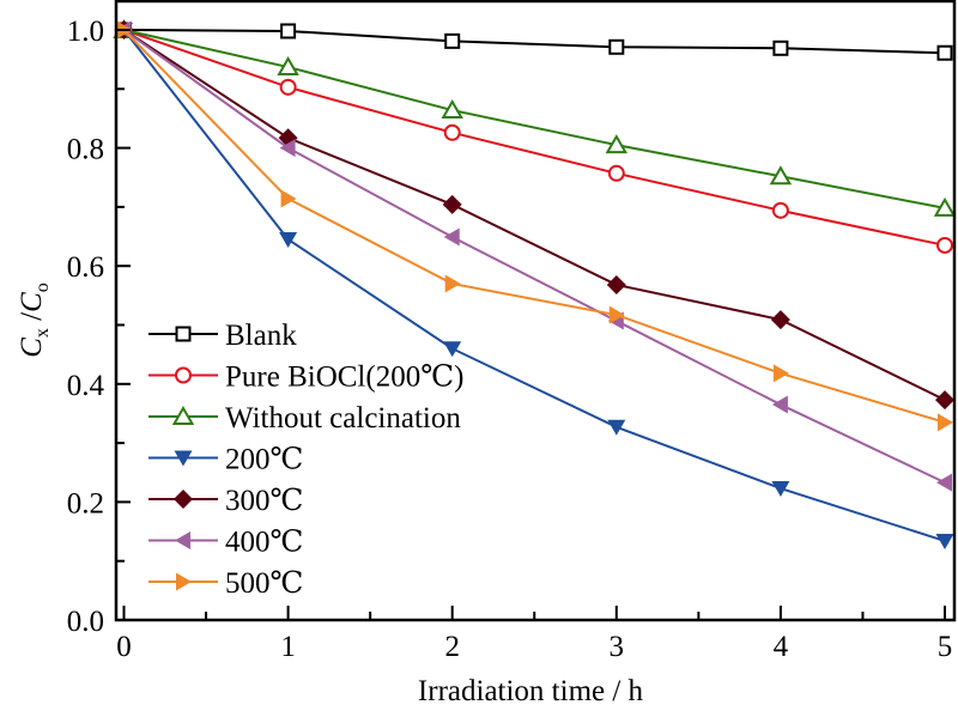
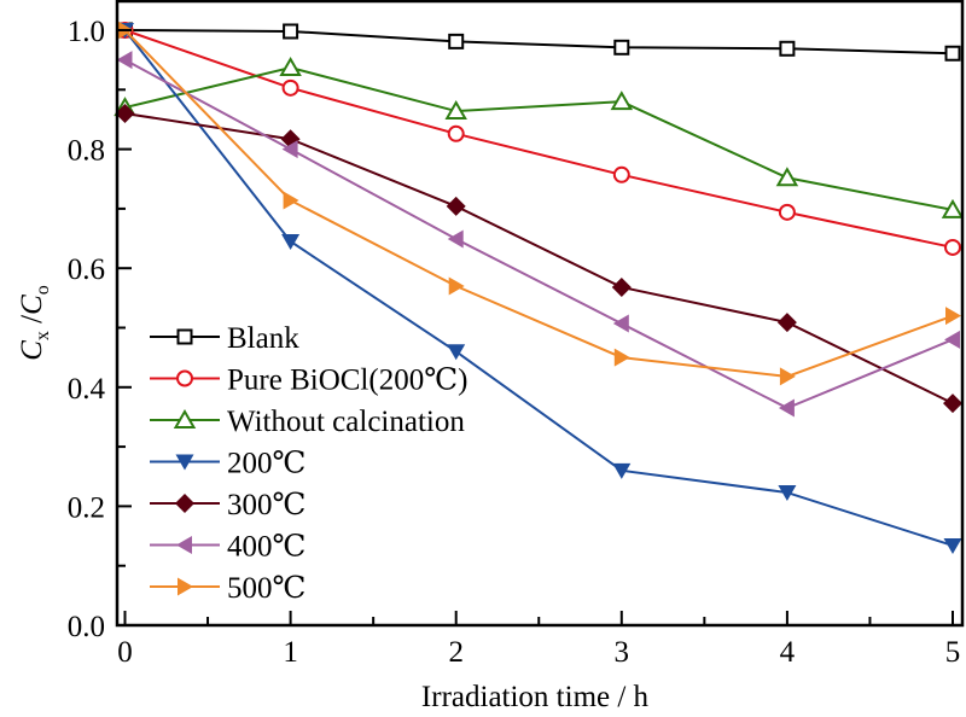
Without calcination/0: 1.00 -> 0.87
300℃/0: 1.00 -> 0.86
400℃/0: 1.00 -> 0.95
Without calcination/3: 0.81 -> 0.88
200℃/3: 0.33 -> 0.26
500℃/3: 0.52 -> 0.45
400℃/5: 0.23 -> 0.48
500℃/5: 0.34 -> 0.52
